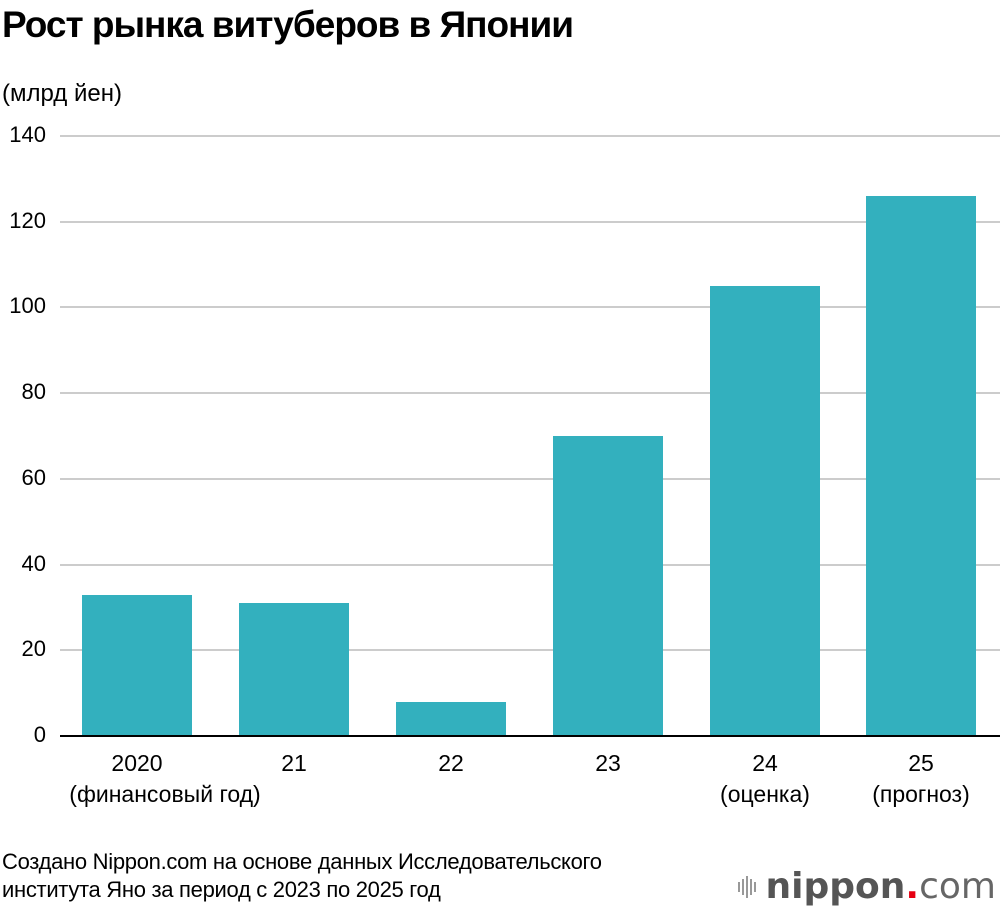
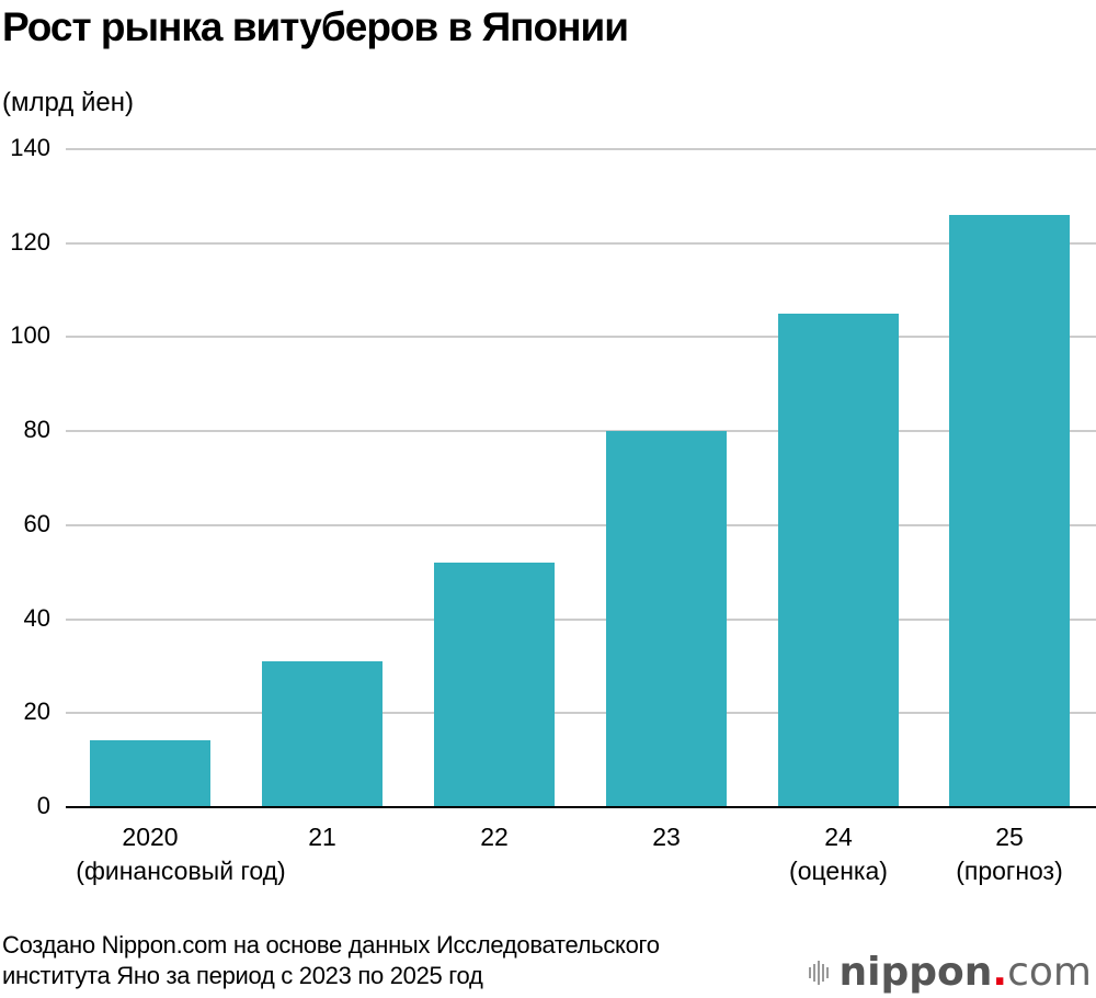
2020 (финансовый год): 33 -> 14
22: 8 -> 52
23: 70 -> 80
